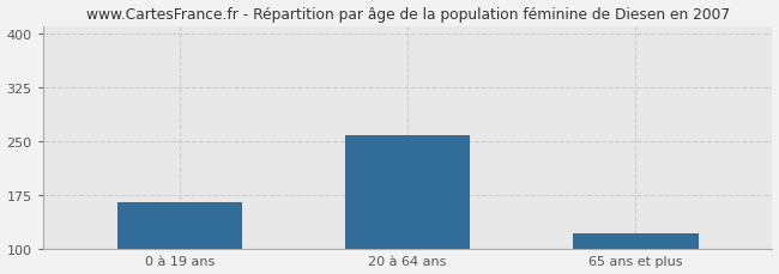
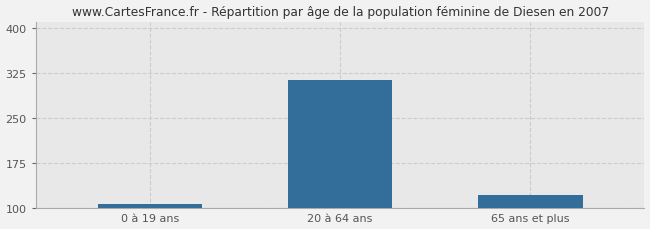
0 à 19 ans: 164 -> 107
20 à 64 ans: 258 -> 313
